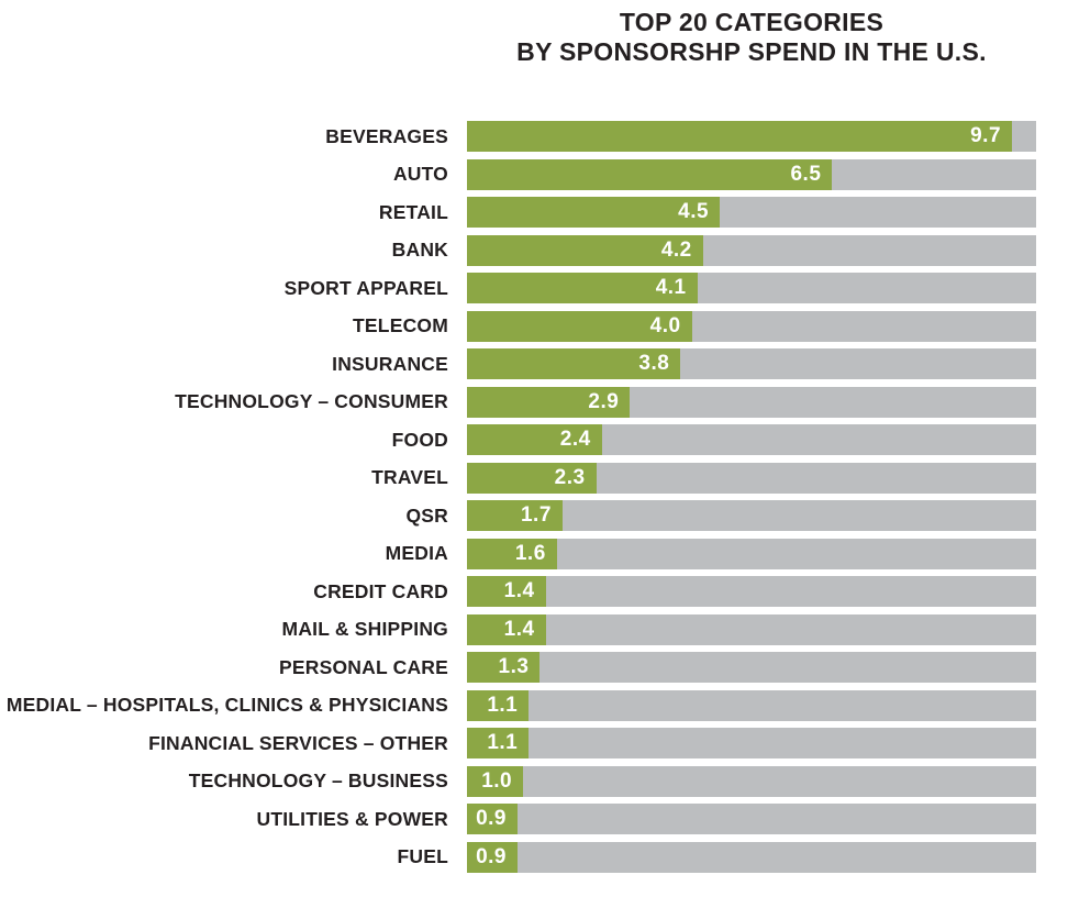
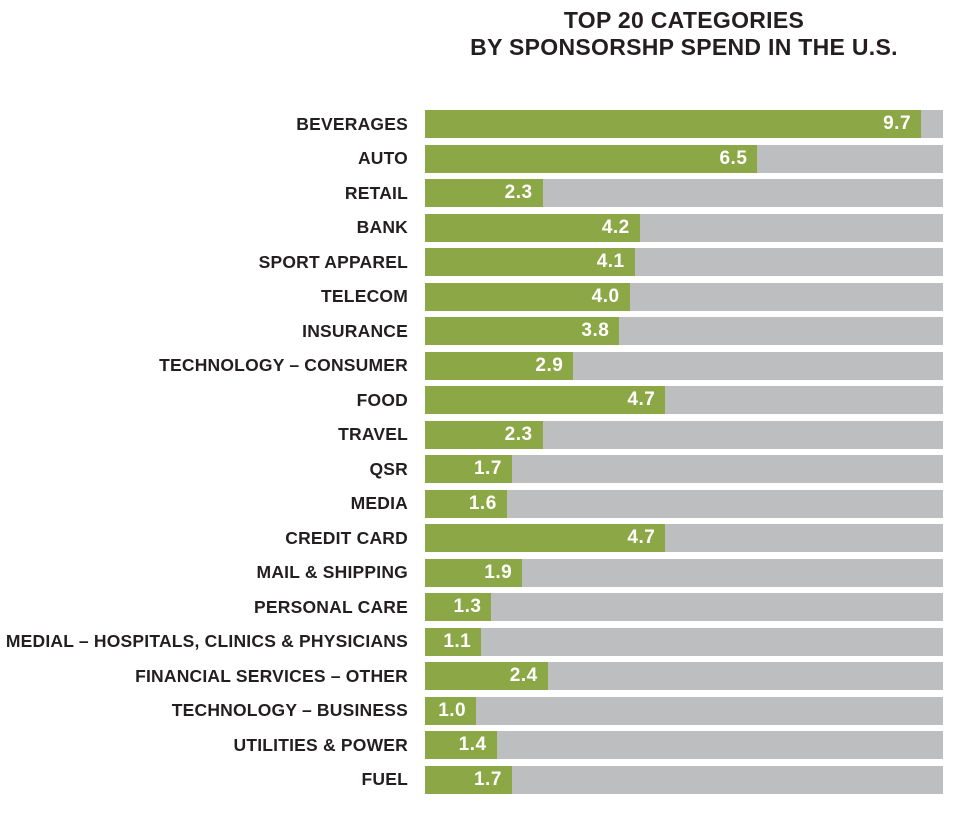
RETAIL: 4.5 -> 2.3
FOOD: 2.4 -> 4.7
CREDIT CARD: 1.4 -> 4.7
MAIL & SHIPPING: 1.4 -> 1.9
FINANCIAL SERVICES – OTHER: 1.1 -> 2.4
UTILITIES & POWER: 0.9 -> 1.4
FUEL: 0.9 -> 1.7
